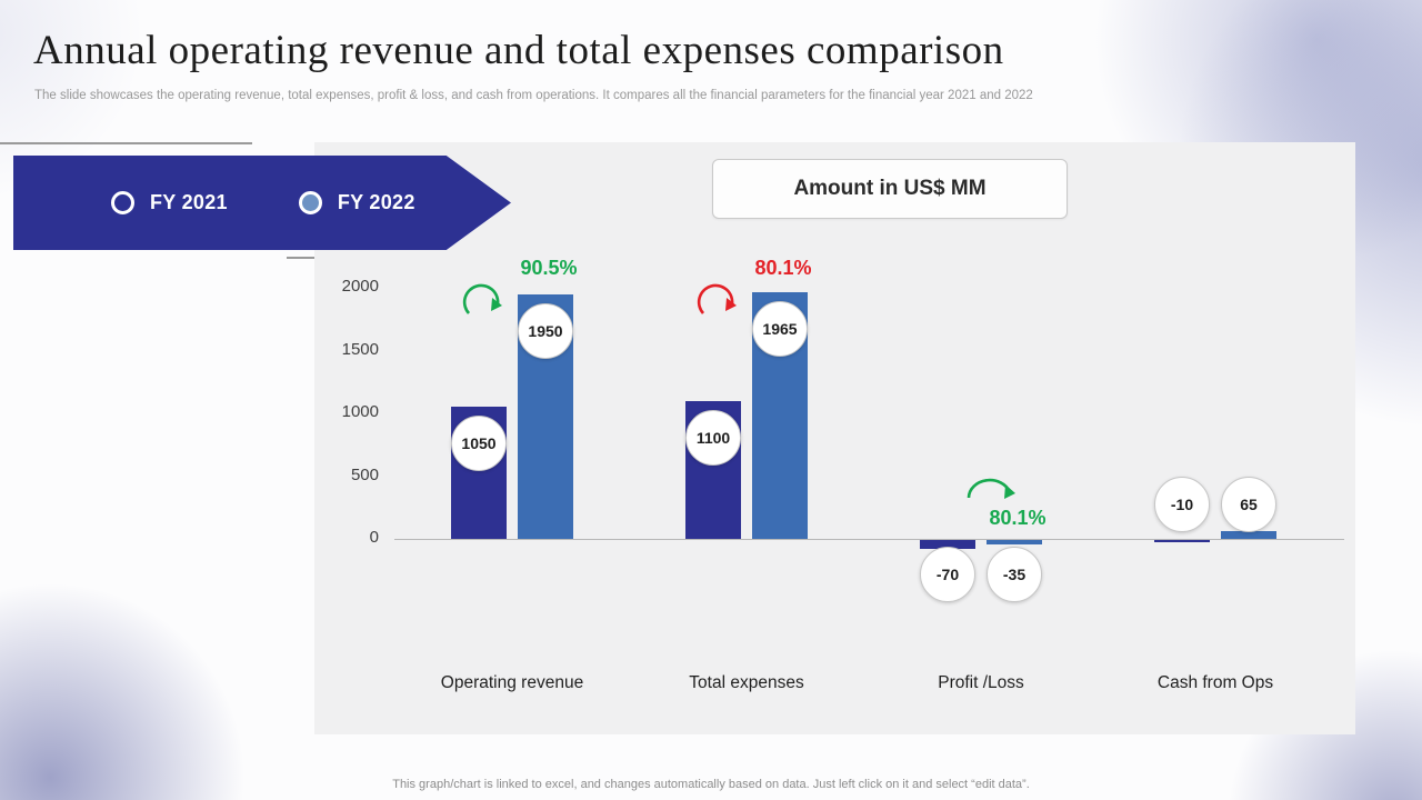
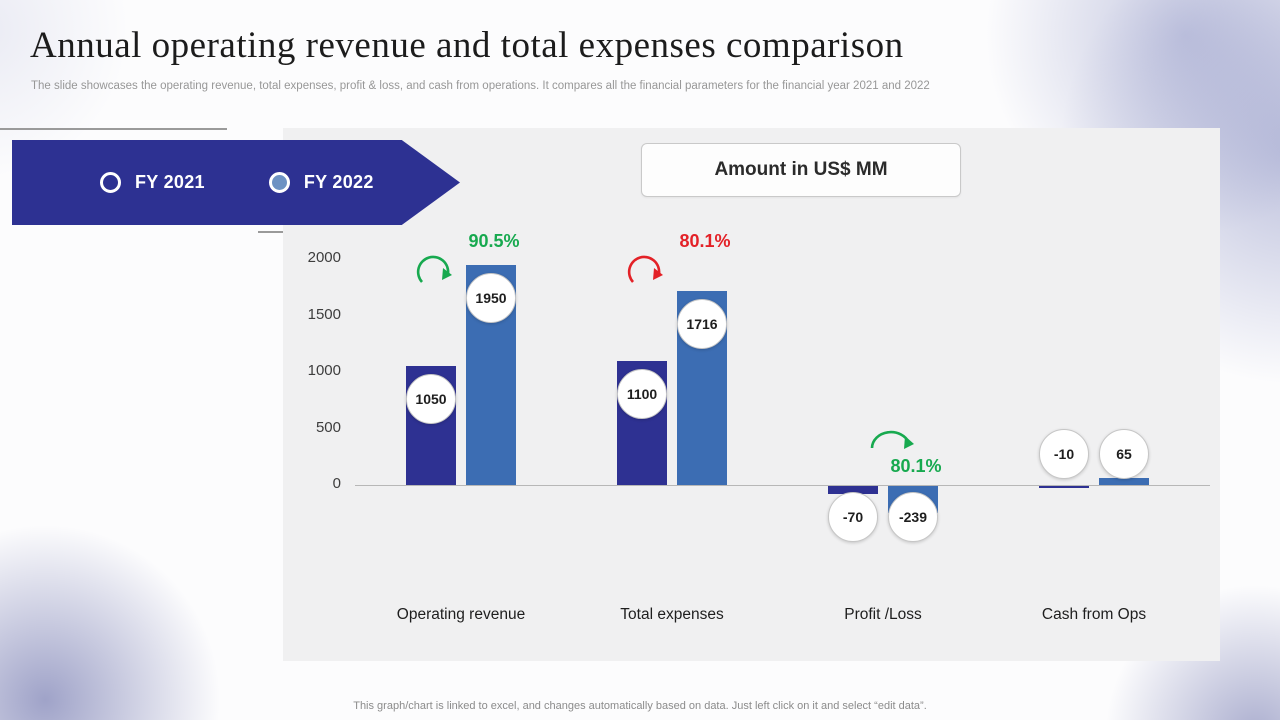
FY 2022/Total expenses: 1965 -> 1716
FY 2022/Profit /Loss: -35 -> -239
